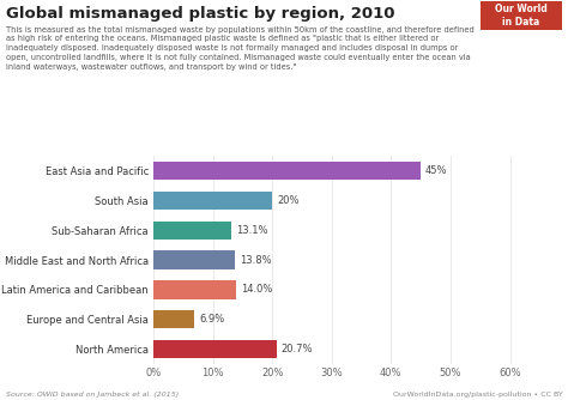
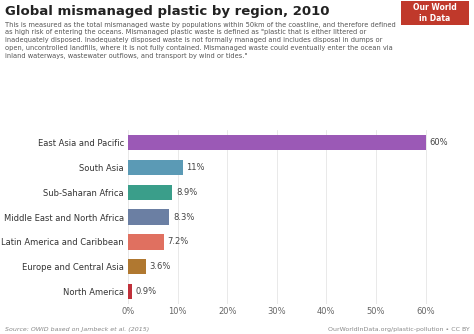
East Asia and Pacific: 45% -> 60%
South Asia: 20% -> 11%
Sub-Saharan Africa: 13.1% -> 8.9%
Middle East and North Africa: 13.8% -> 8.3%
Latin America and Caribbean: 14.0% -> 7.2%
Europe and Central Asia: 6.9% -> 3.6%
North America: 20.7% -> 0.9%
